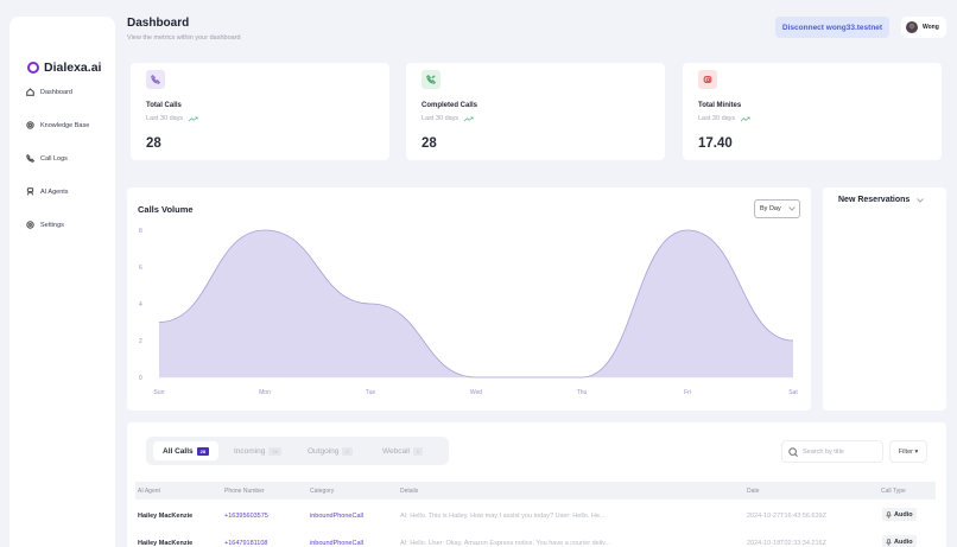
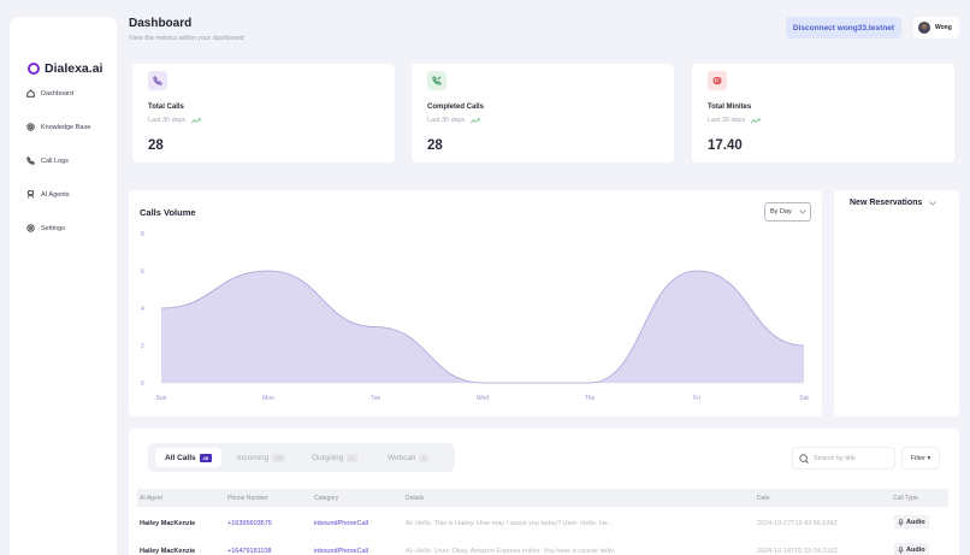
Sun: 3 -> 4
Mon: 8 -> 6
Tue: 4 -> 3
Fri: 8 -> 6
